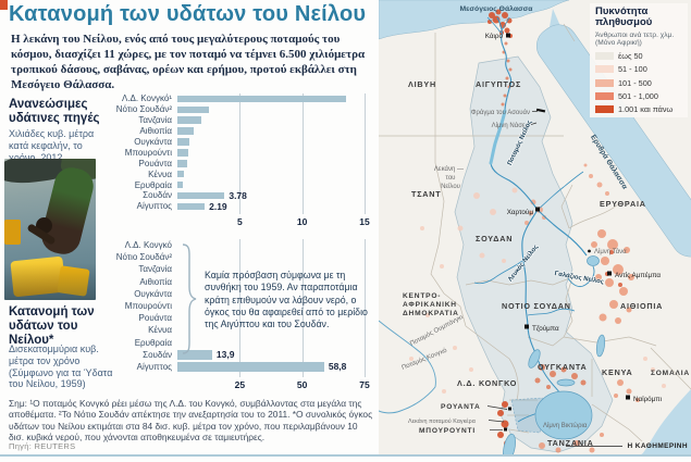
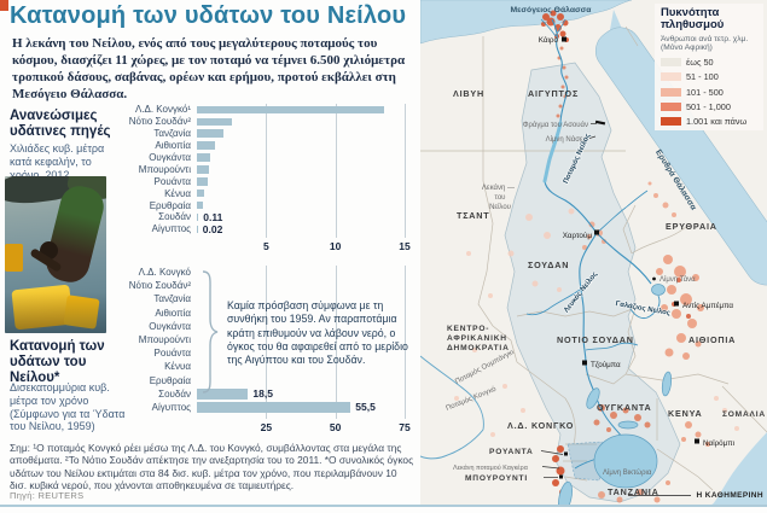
Ανανεώσιμες υδάτινες πηγές/Σουδάν: 3.78 -> 0.11
Ανανεώσιμες υδάτινες πηγές/Αίγυπτος: 2.19 -> 0.02
Κατανομή των υδάτων του Νείλου*/Σουδάν: 13,9 -> 18,5
Κατανομή των υδάτων του Νείλου*/Αίγυπτος: 58,8 -> 55,5
